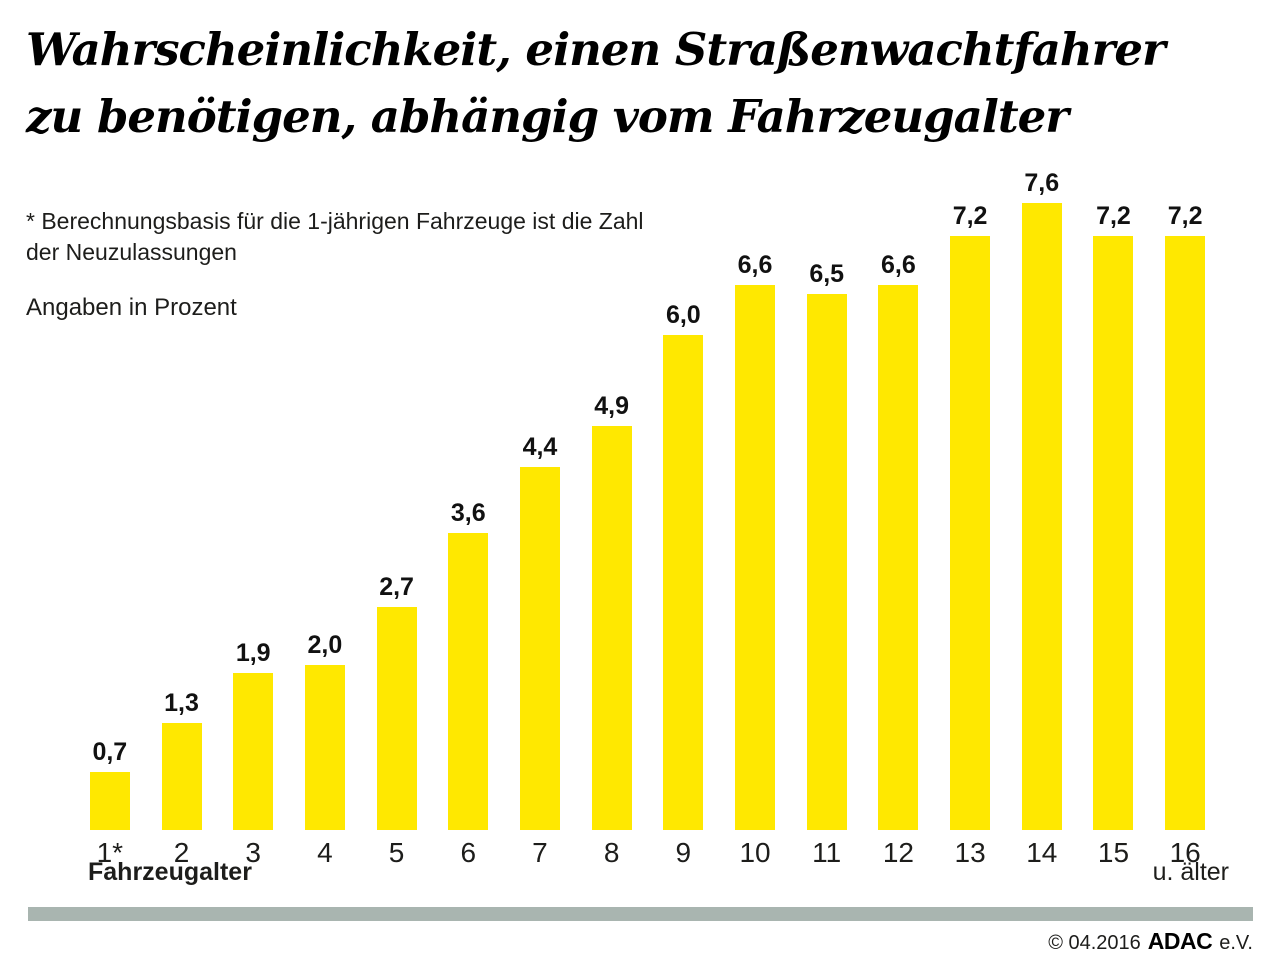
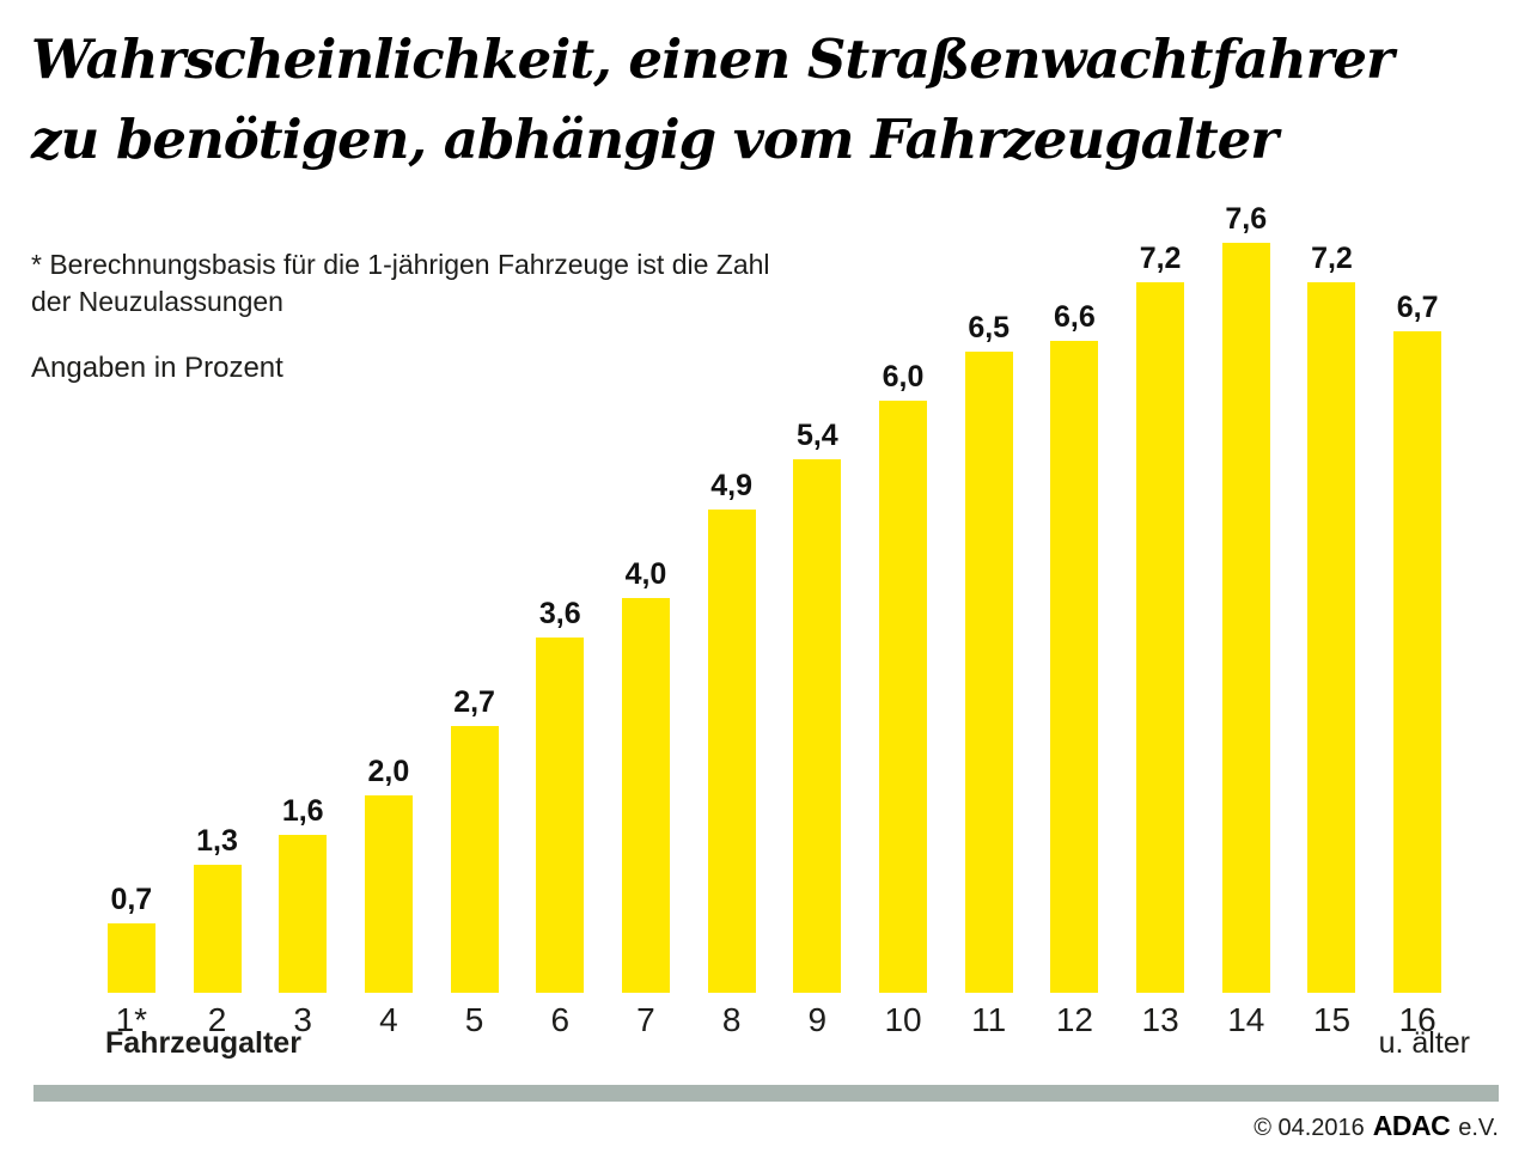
3: 1,9 -> 1,6
7: 4,4 -> 4,0
9: 6,0 -> 5,4
10: 6,6 -> 6,0
16: 7,2 -> 6,7
